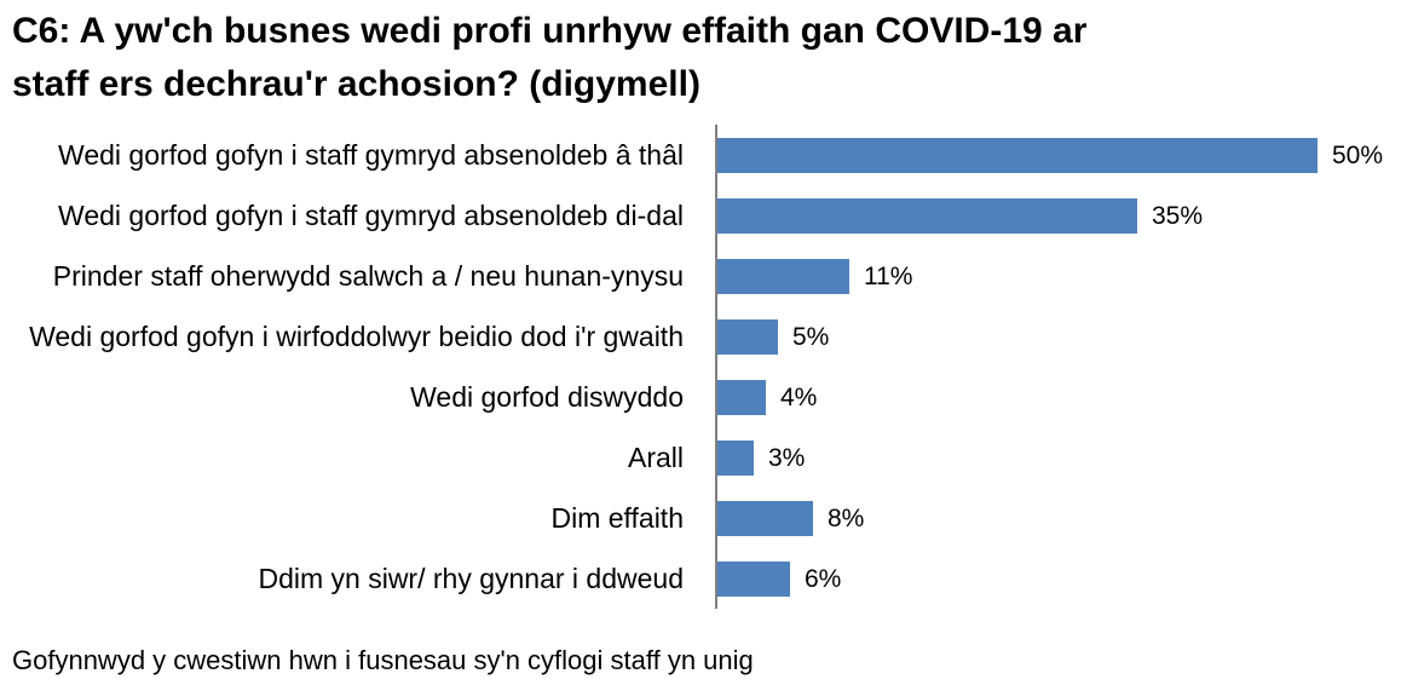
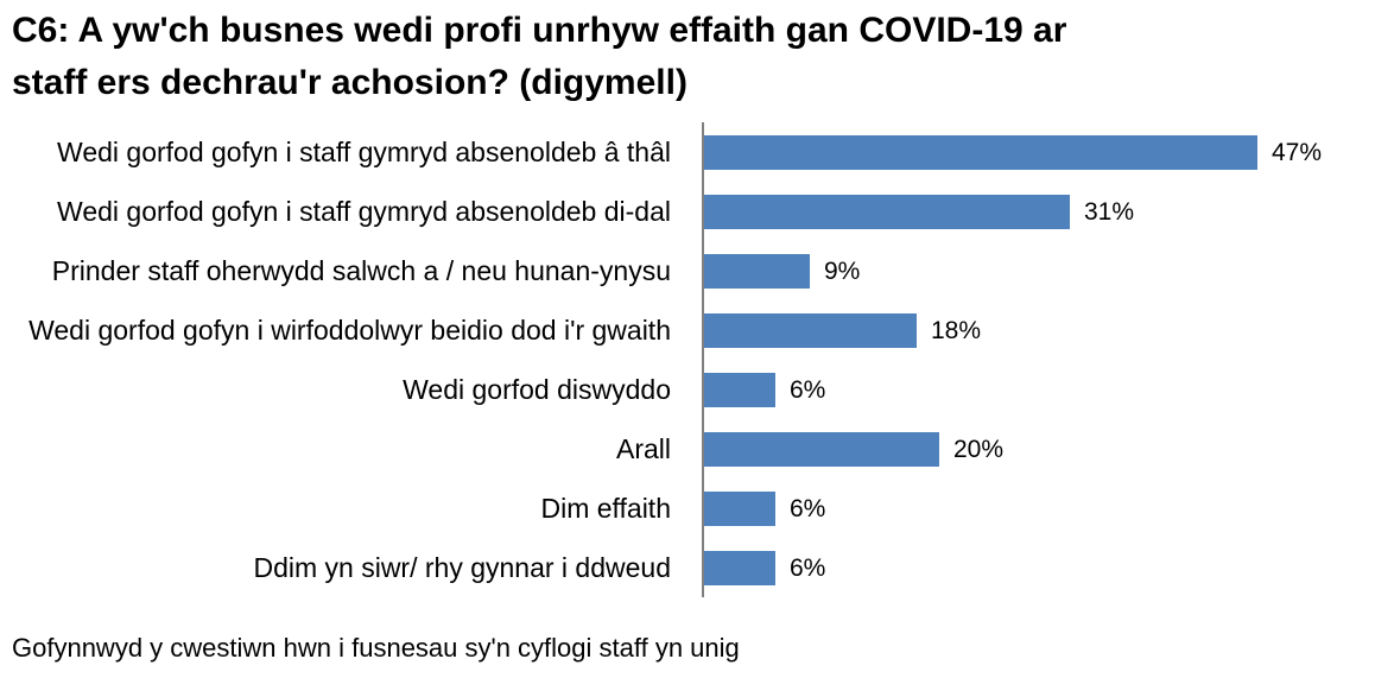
Wedi gorfod gofyn i staff gymryd absenoldeb â thâl: 50% -> 47%
Wedi gorfod gofyn i staff gymryd absenoldeb di-dal: 35% -> 31%
Prinder staff oherwydd salwch a / neu hunan-ynysu: 11% -> 9%
Wedi gorfod gofyn i wirfoddolwyr beidio dod i'r gwaith: 5% -> 18%
Wedi gorfod diswyddo: 4% -> 6%
Arall: 3% -> 20%
Dim effaith: 8% -> 6%
